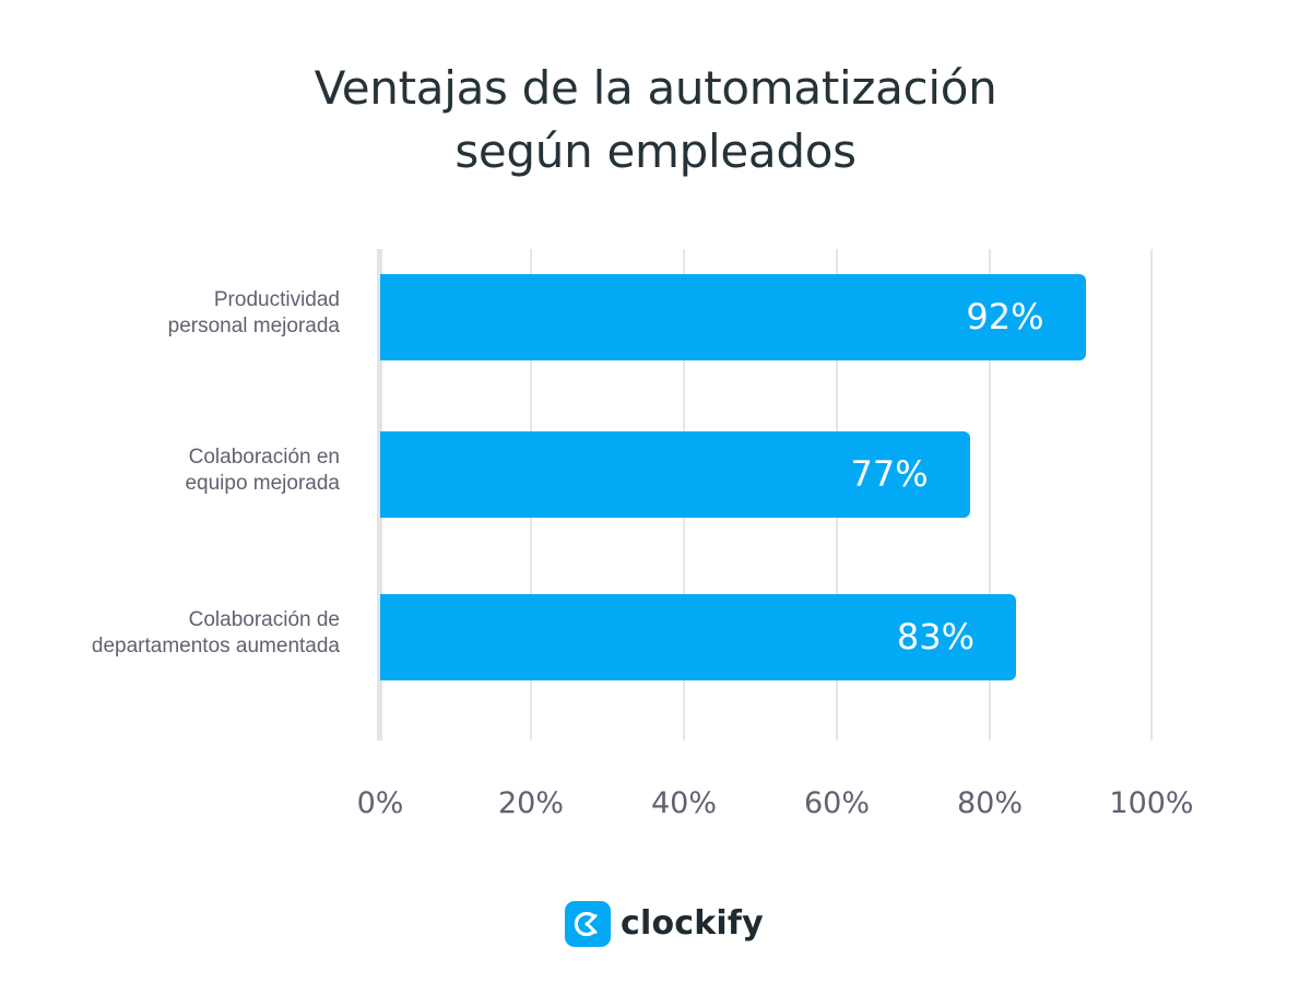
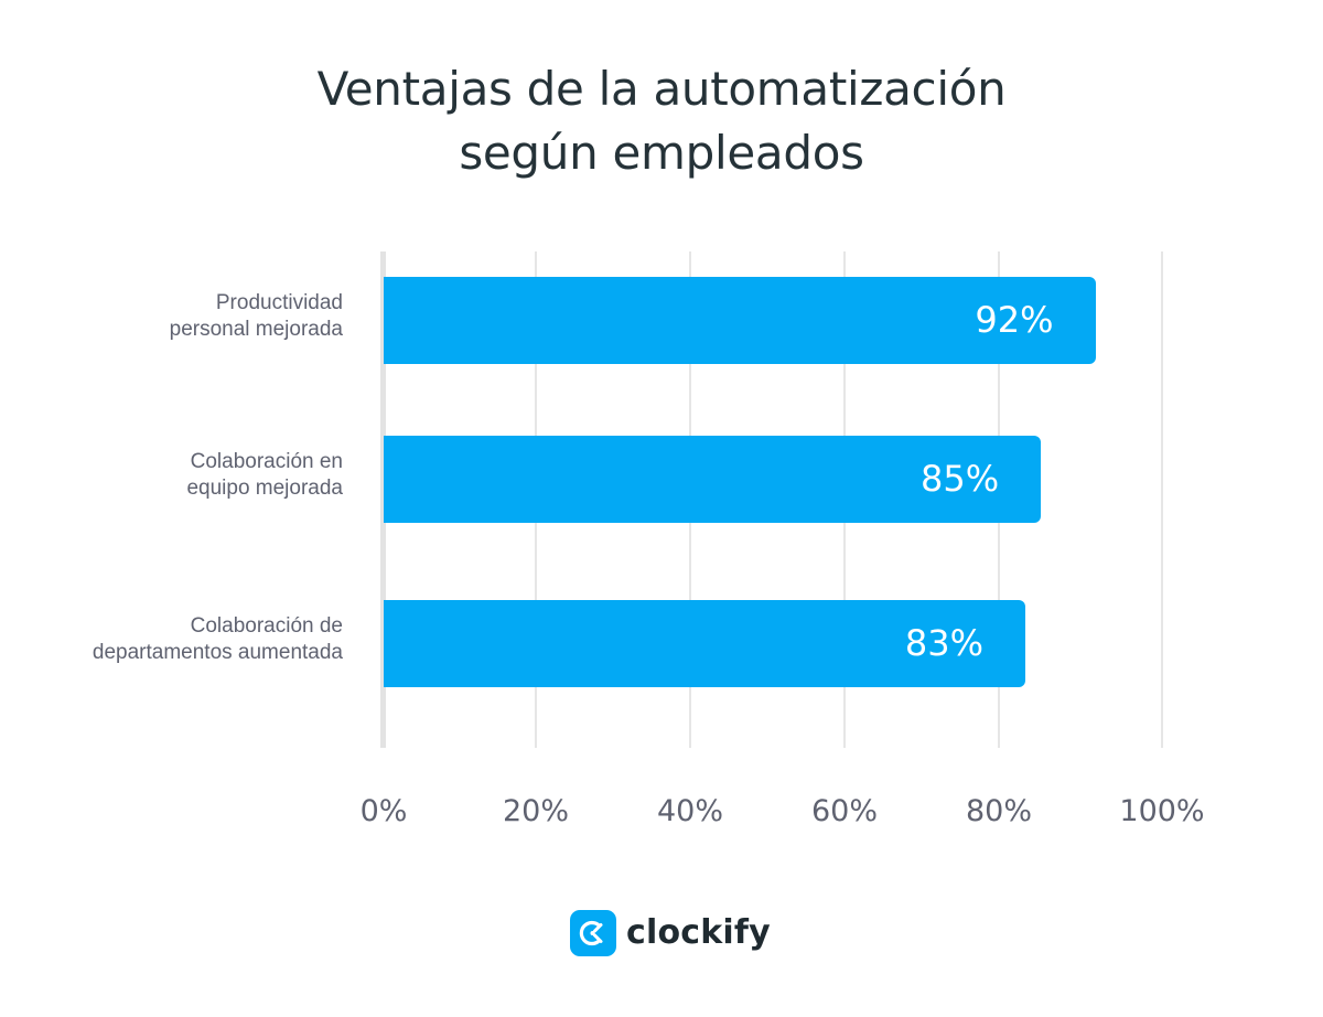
Colaboración en equipo mejorada: 77% -> 85%
